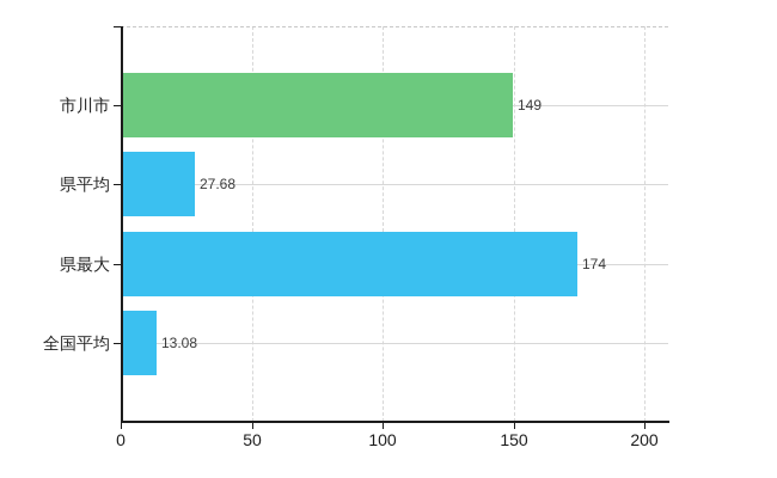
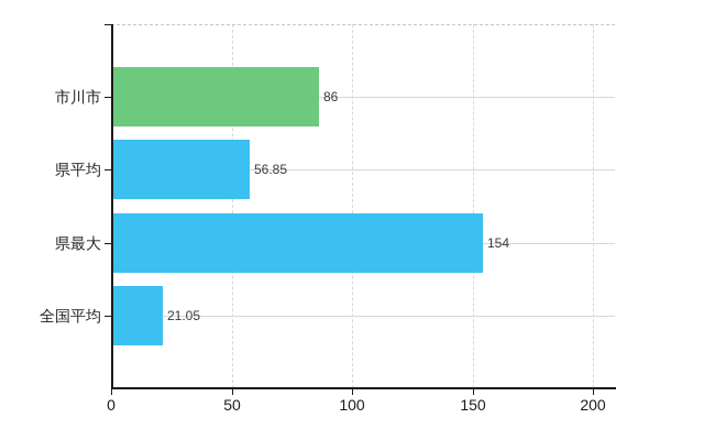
市川市: 149 -> 86
県平均: 27.68 -> 56.85
県最大: 174 -> 154
全国平均: 13.08 -> 21.05
